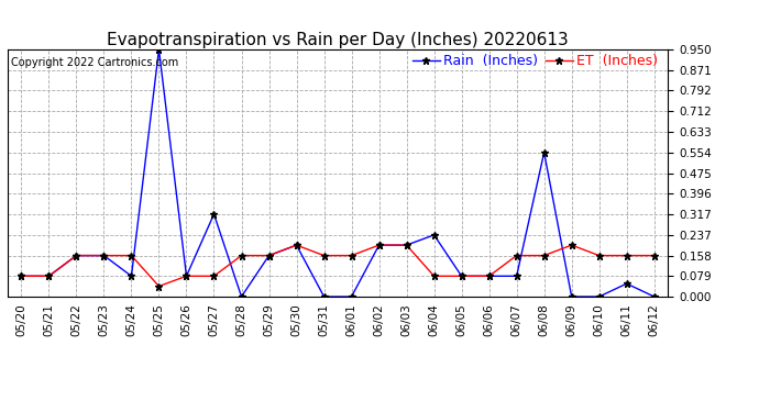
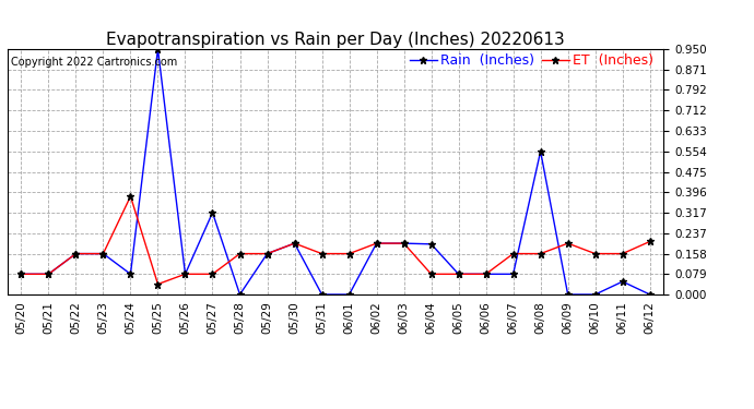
ET (Inches)/05/24: 0.158 -> 0.380
Rain (Inches)/06/04: 0.237 -> 0.195
ET (Inches)/06/12: 0.158 -> 0.205
